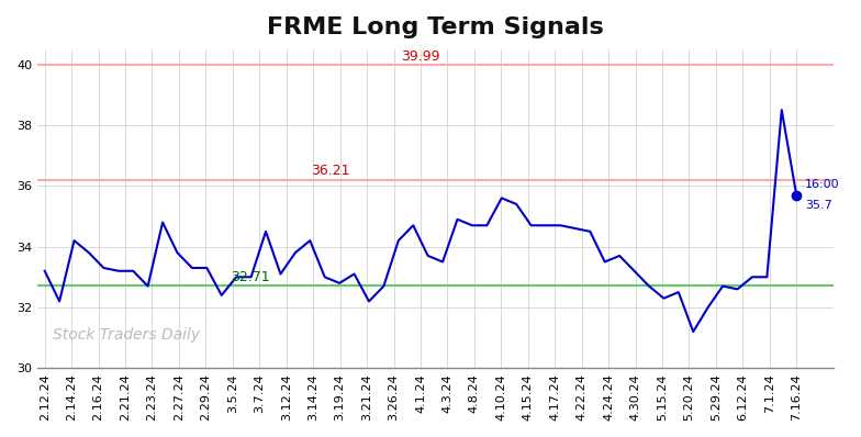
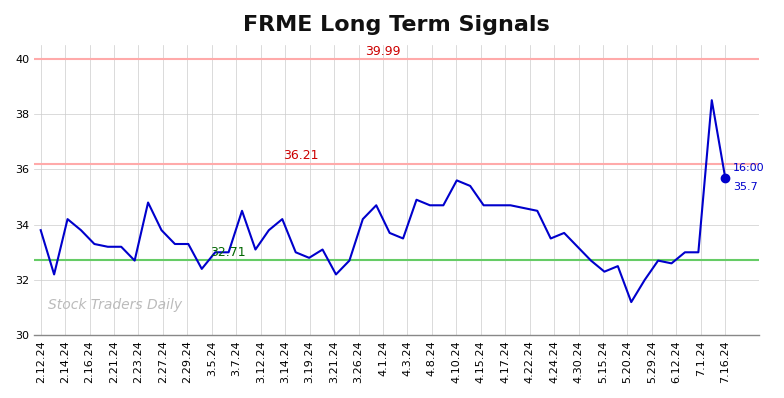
2.12.24: 33.2 -> 33.8
